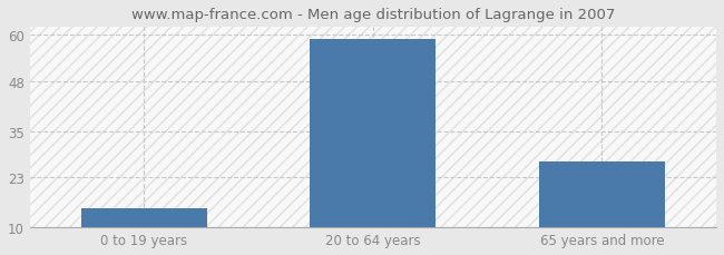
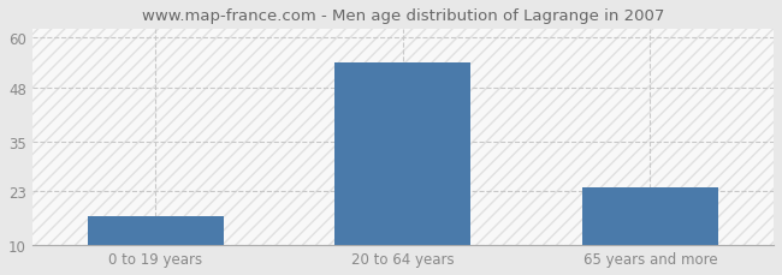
0 to 19 years: 15 -> 17
20 to 64 years: 59 -> 54
65 years and more: 27 -> 24
